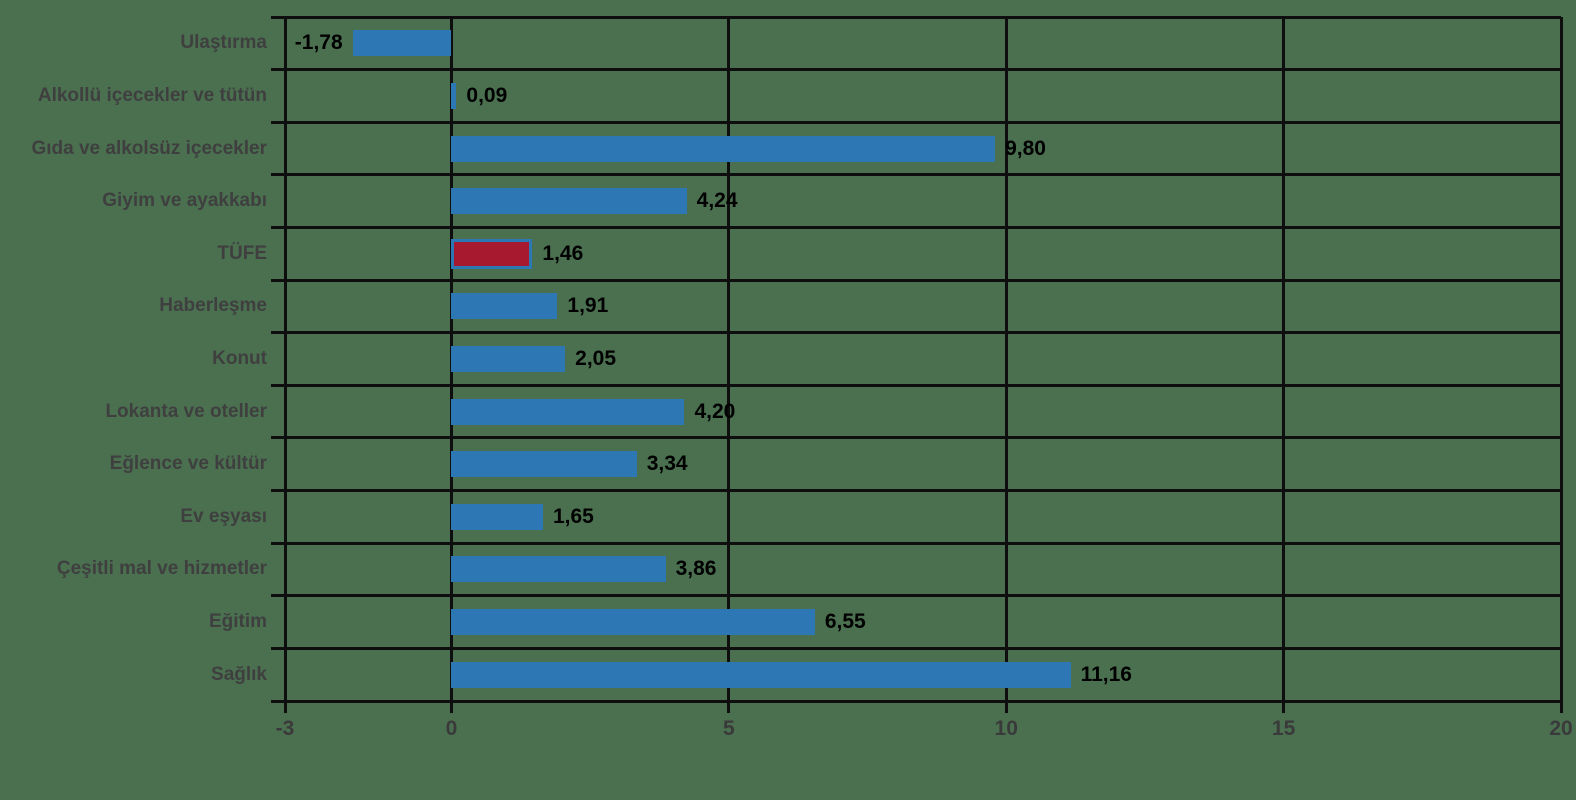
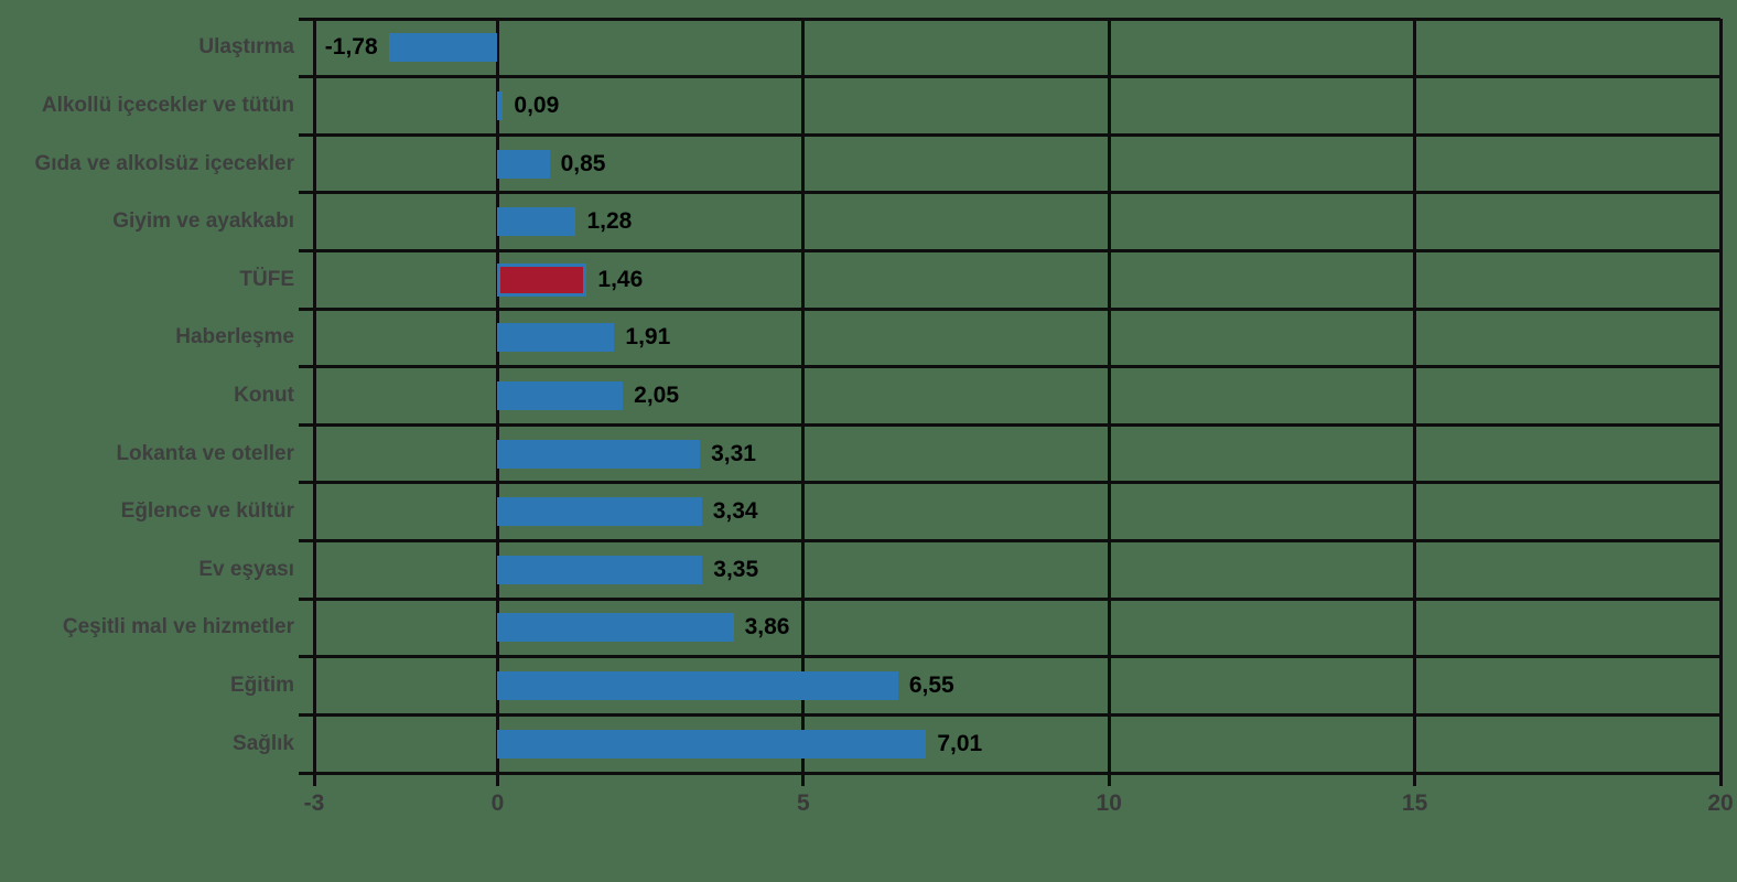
Gıda ve alkolsüz içecekler: 9,80 -> 0,85
Giyim ve ayakkabı: 4,24 -> 1,28
Lokanta ve oteller: 4,20 -> 3,31
Ev eşyası: 1,65 -> 3,35
Sağlık: 11,16 -> 7,01
